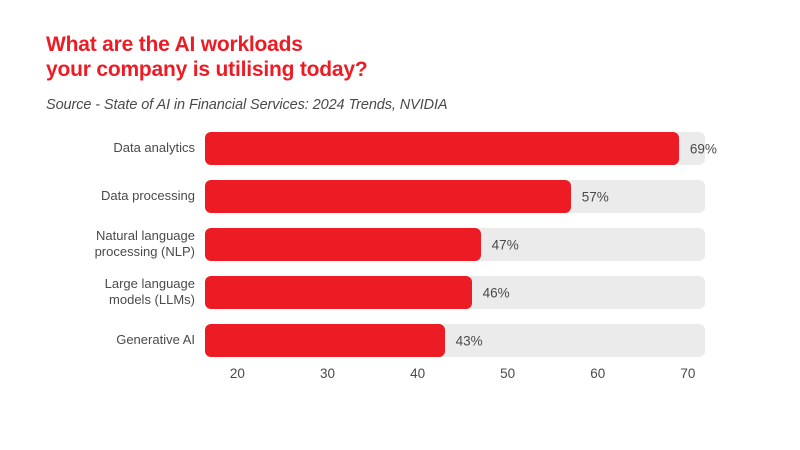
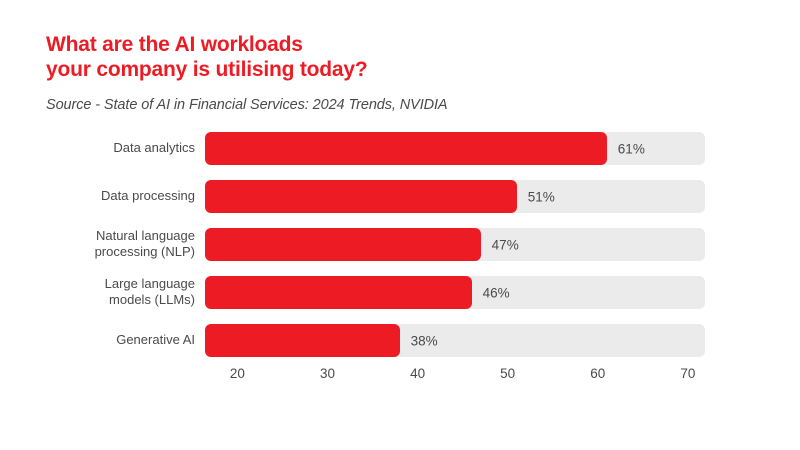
Data analytics: 69% -> 61%
Data processing: 57% -> 51%
Generative AI: 43% -> 38%
